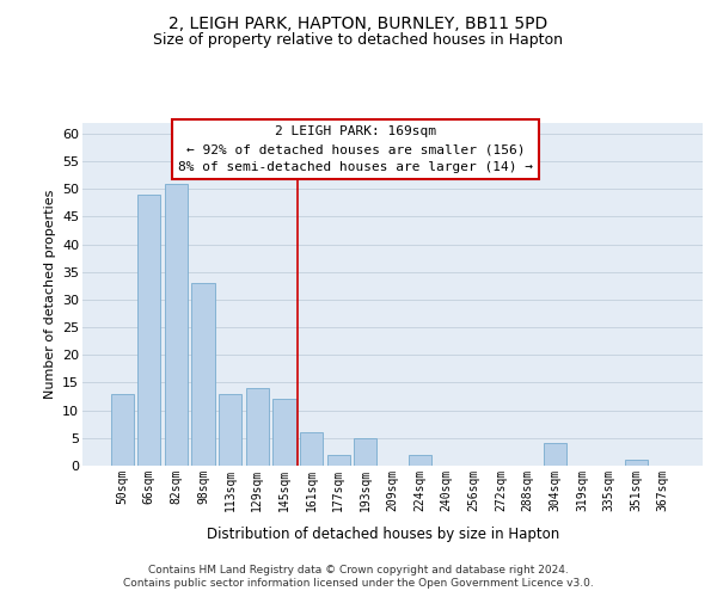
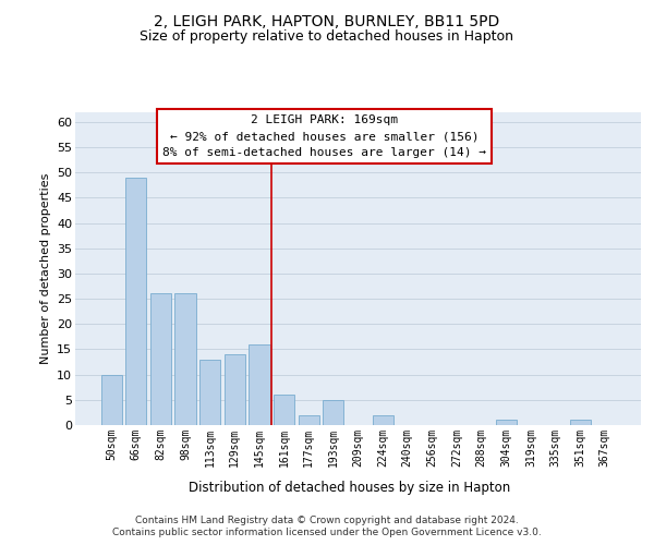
50sqm: 13 -> 10
82sqm: 51 -> 26
98sqm: 33 -> 26
145sqm: 12 -> 16
304sqm: 4 -> 1
